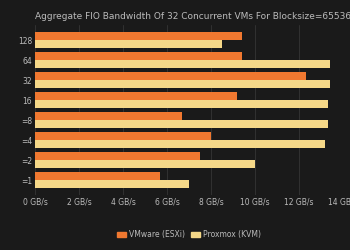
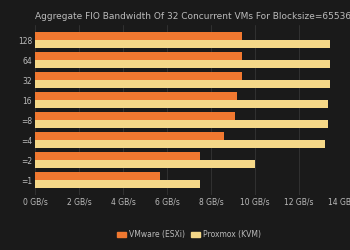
Proxmox (KVM)/128: 8.5 GB/s -> 13.4 GB/s
VMware (ESXi)/32: 12.3 GB/s -> 9.4 GB/s
VMware (ESXi)/=8: 6.7 GB/s -> 9.1 GB/s
VMware (ESXi)/=4: 8.0 GB/s -> 8.6 GB/s
Proxmox (KVM)/=1: 7.0 GB/s -> 7.5 GB/s
